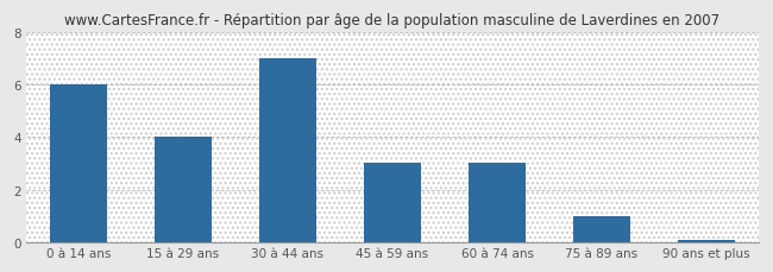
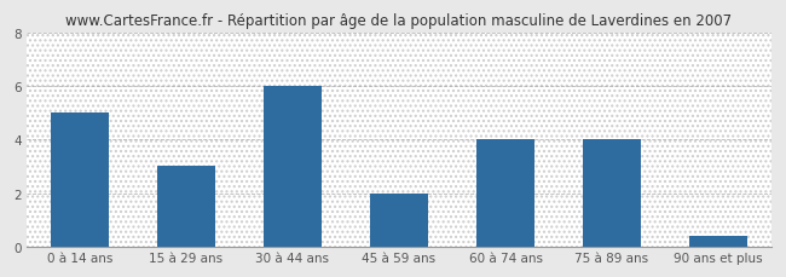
0 à 14 ans: 6.00 -> 5.00
15 à 29 ans: 4.00 -> 3.00
30 à 44 ans: 7.00 -> 6.00
45 à 59 ans: 3.00 -> 2.00
60 à 74 ans: 3.00 -> 4.00
75 à 89 ans: 1.00 -> 4.00
90 ans et plus: 0.07 -> 0.40
